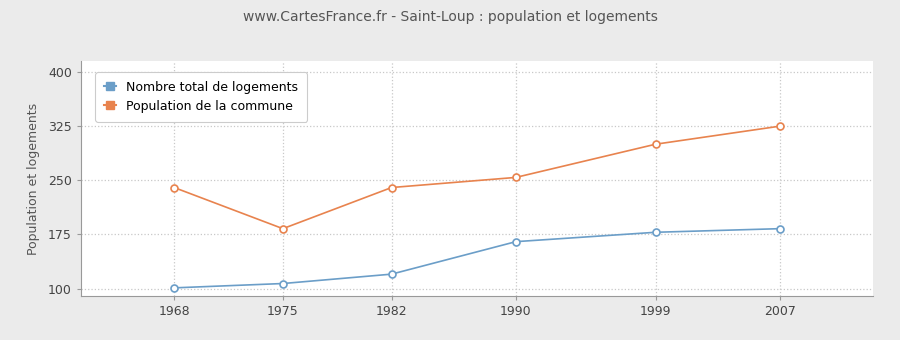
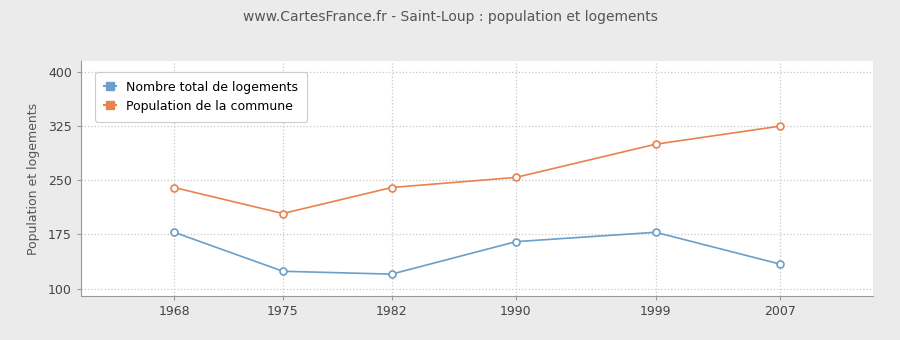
Nombre total de logements/1968: 101 -> 178
Nombre total de logements/1975: 107 -> 124
Population de la commune/1975: 183 -> 204
Nombre total de logements/2007: 183 -> 134
